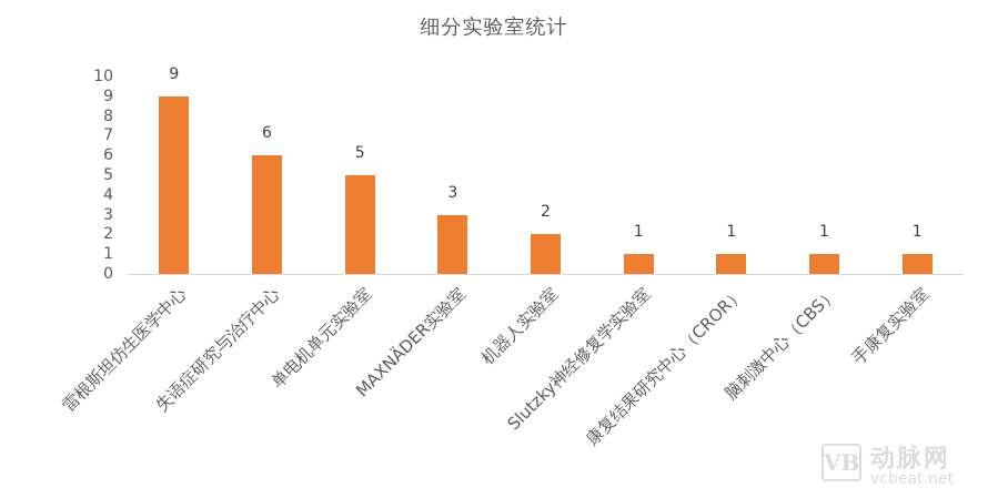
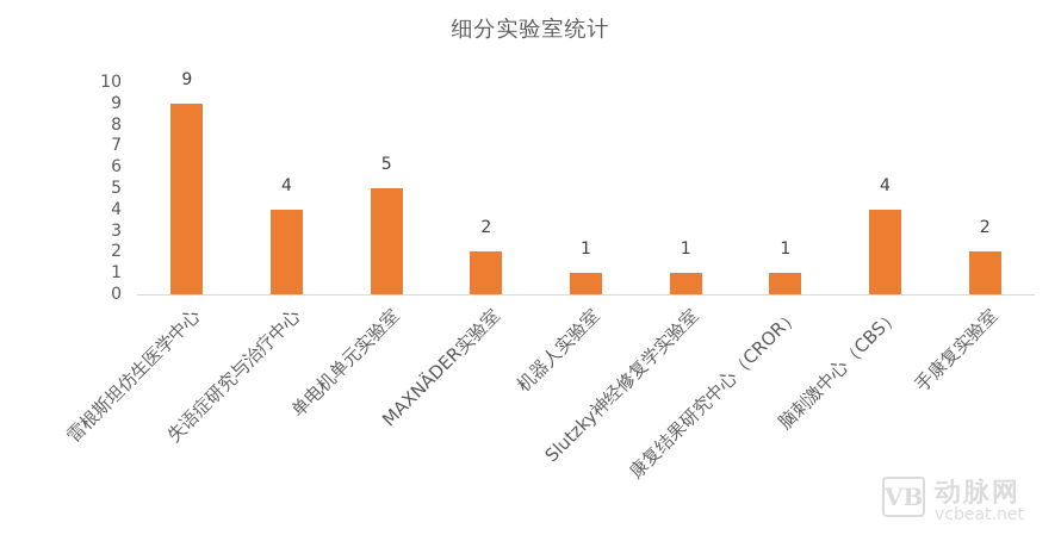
失语症研究与治疗中心: 6 -> 4
MAXNÄDER实验室: 3 -> 2
机器人实验室: 2 -> 1
脑刺激中心（CBS）: 1 -> 4
手康复实验室: 1 -> 2
